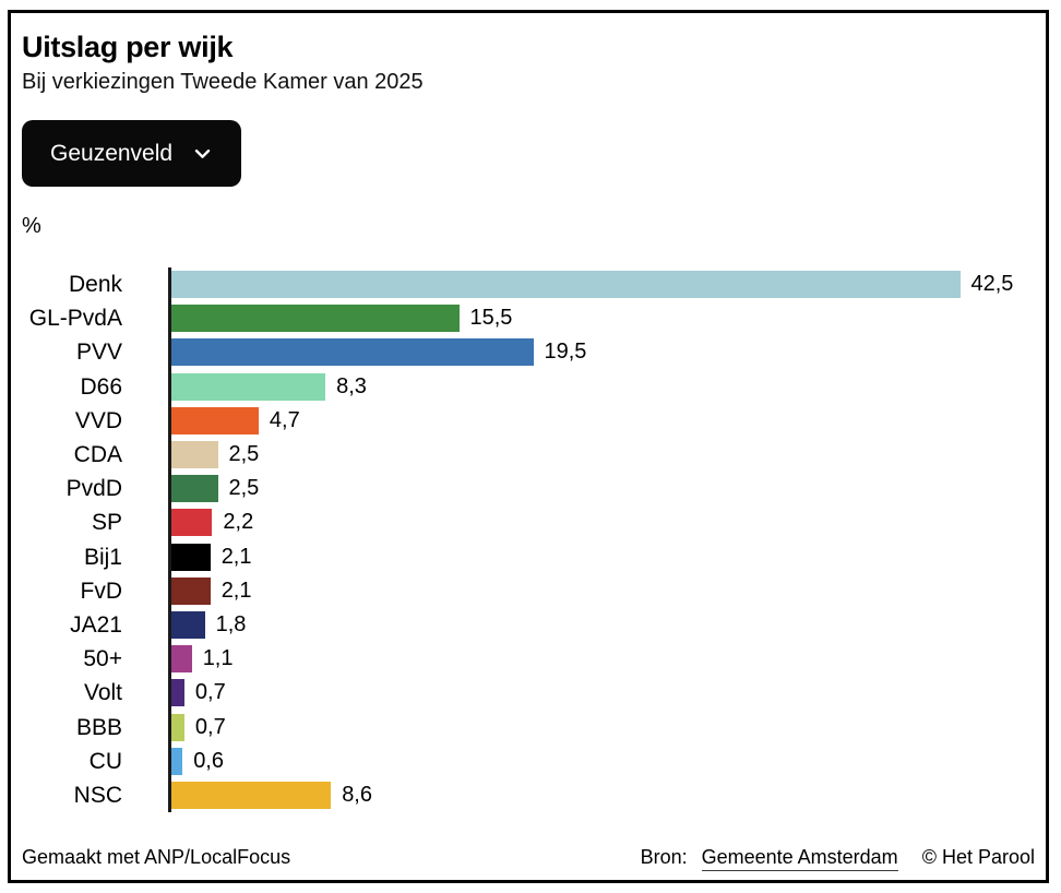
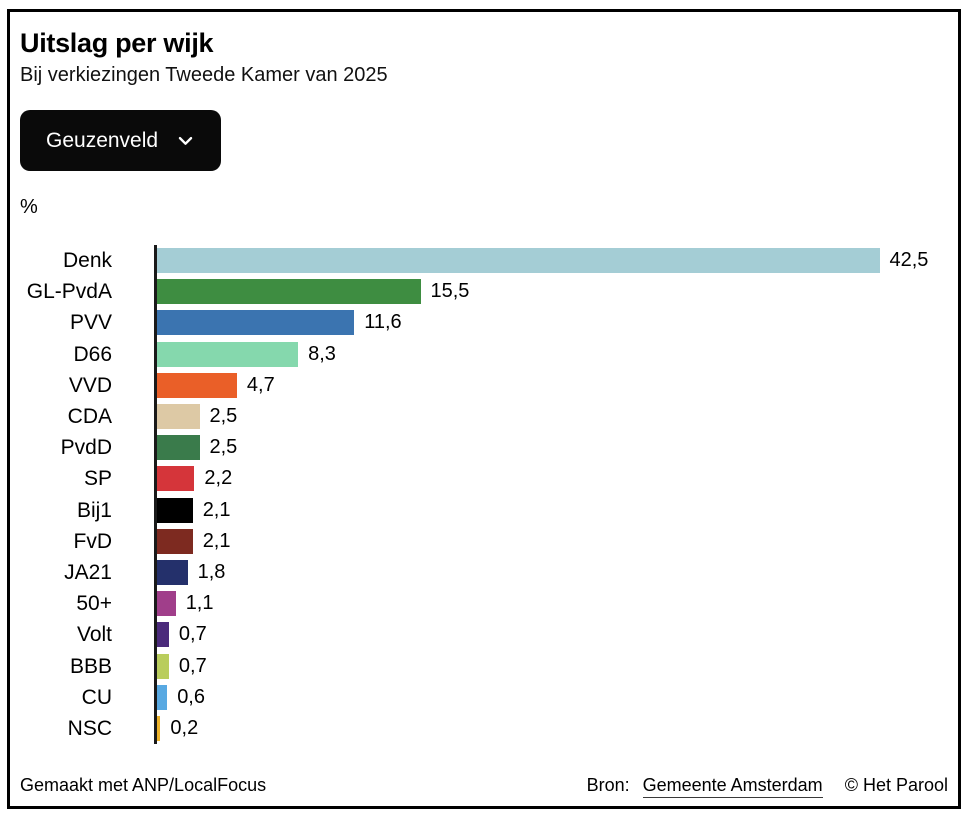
PVV: 19,5 -> 11,6
NSC: 8,6 -> 0,2
